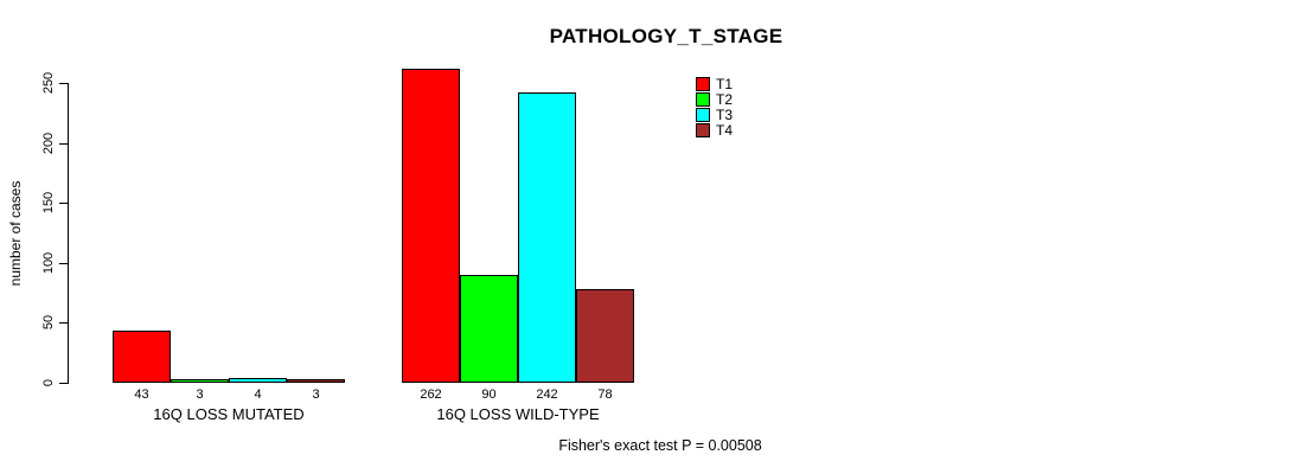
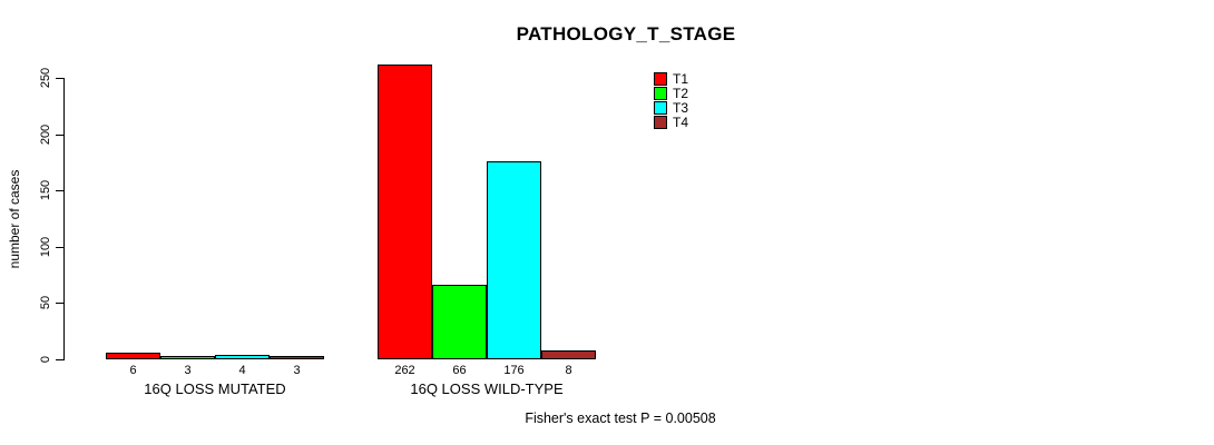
T1/16Q LOSS MUTATED: 43 -> 6
T2/16Q LOSS WILD-TYPE: 90 -> 66
T3/16Q LOSS WILD-TYPE: 242 -> 176
T4/16Q LOSS WILD-TYPE: 78 -> 8
